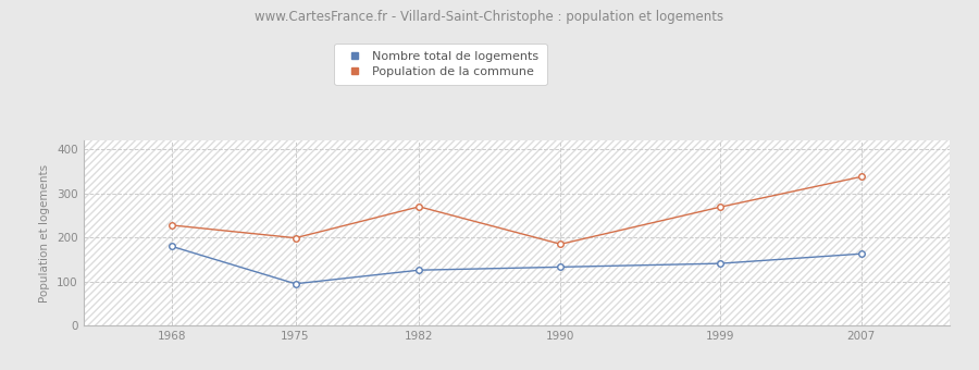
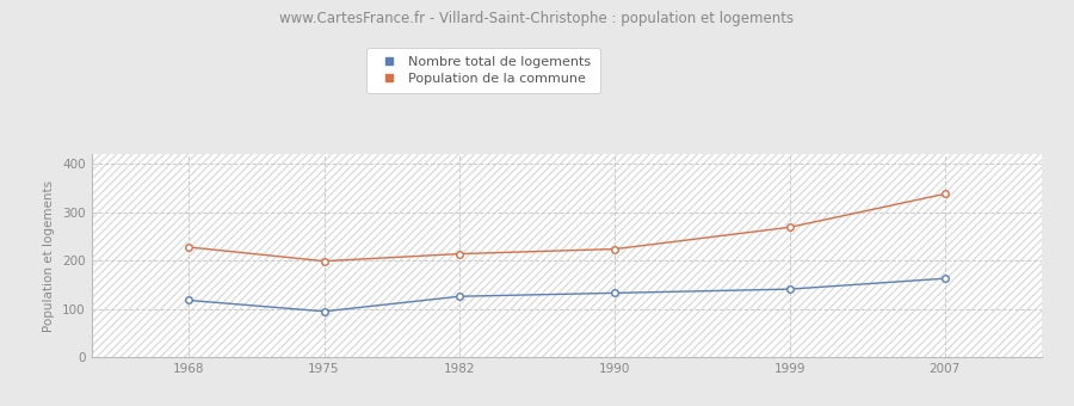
Nombre total de logements/1968: 180 -> 118
Population de la commune/1982: 270 -> 214
Population de la commune/1990: 185 -> 224
